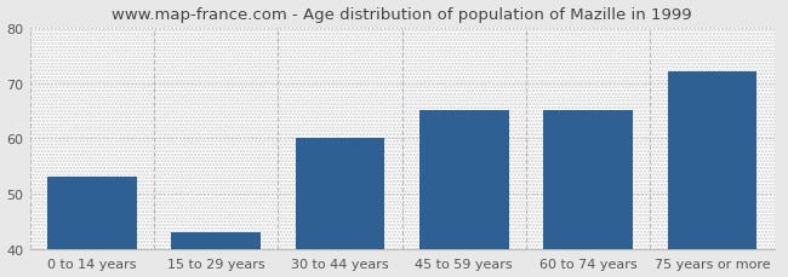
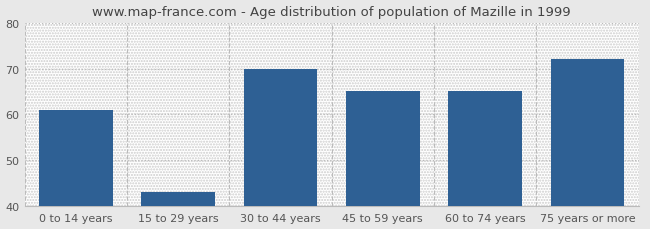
0 to 14 years: 53 -> 61
30 to 44 years: 60 -> 70
